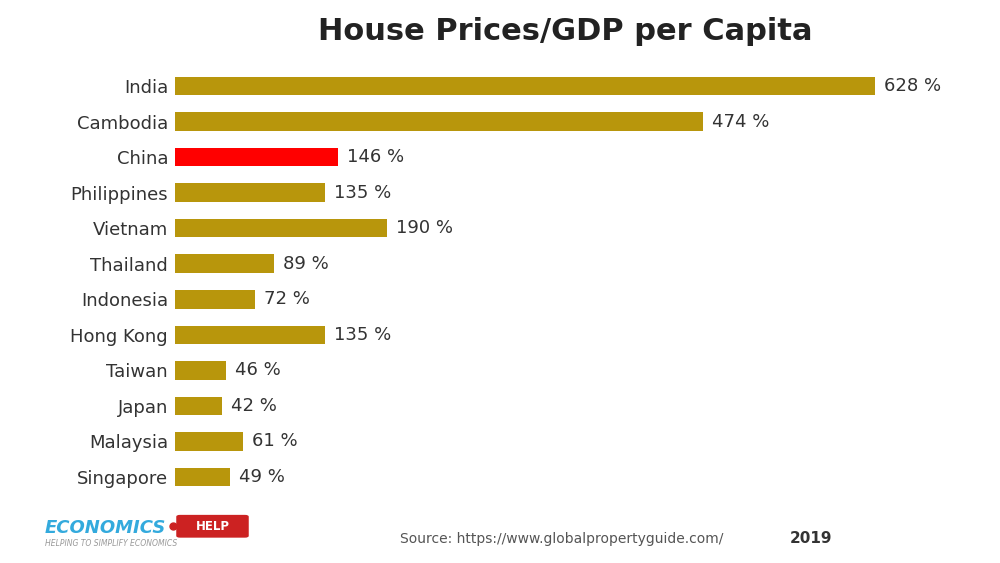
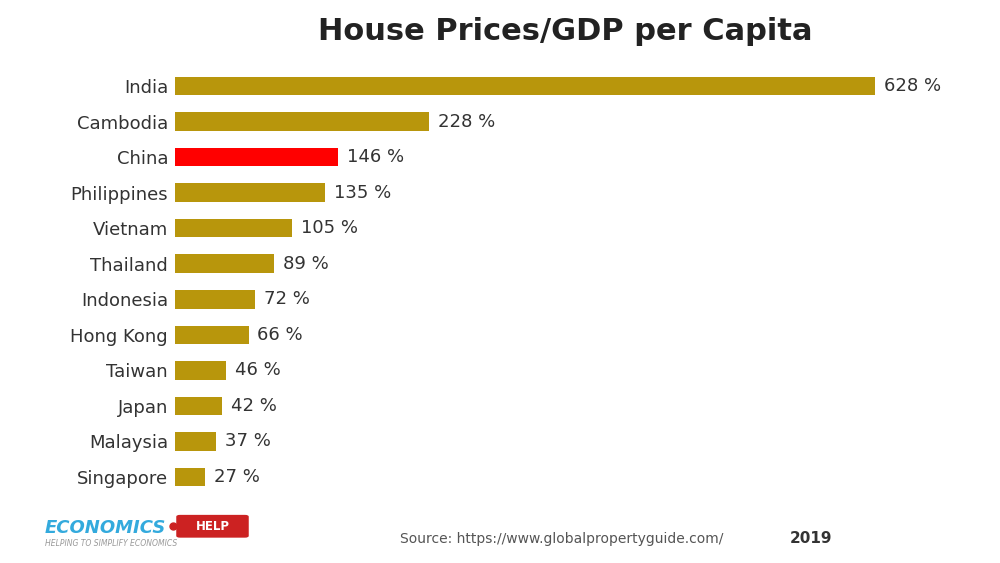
Cambodia: 474 -> 228
Vietnam: 190 -> 105
Hong Kong: 135 -> 66
Malaysia: 61 -> 37
Singapore: 49 -> 27
